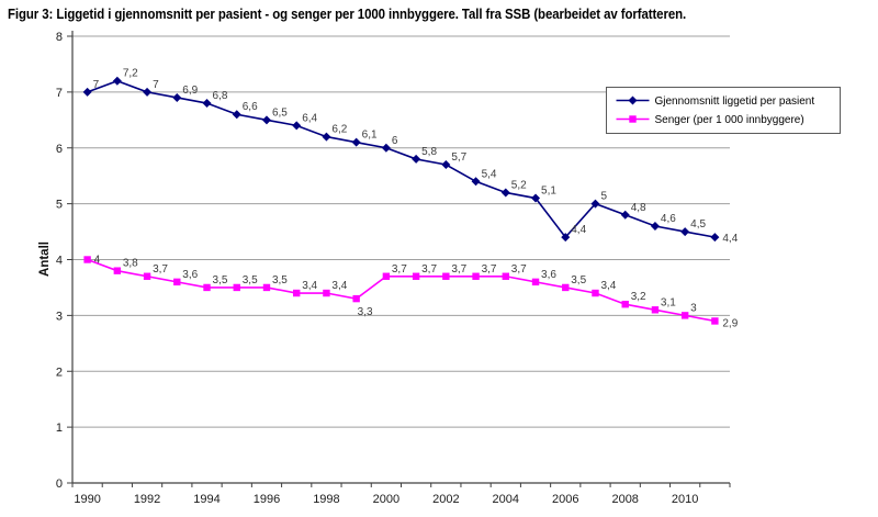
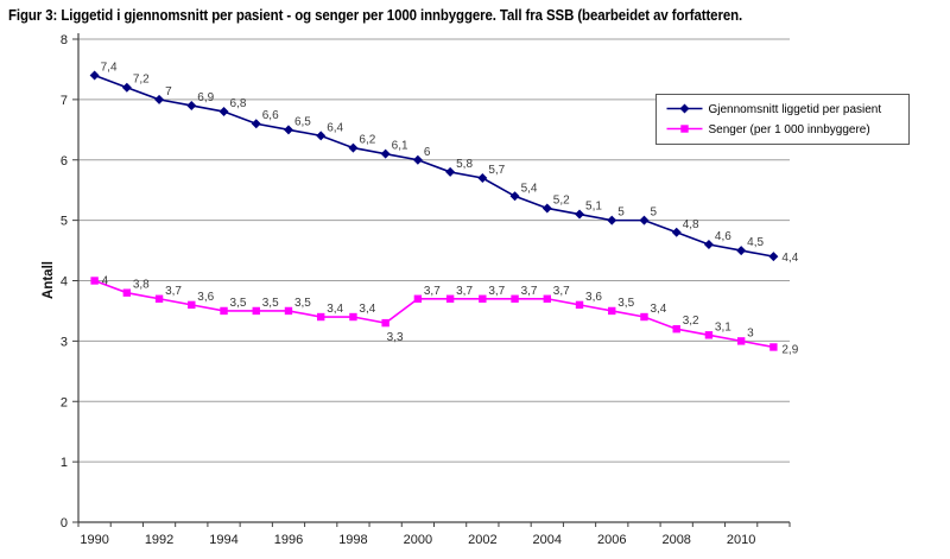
Gjennomsnitt liggetid per pasient/1990: 7 -> 7,4
Gjennomsnitt liggetid per pasient/2006: 4,4 -> 5
